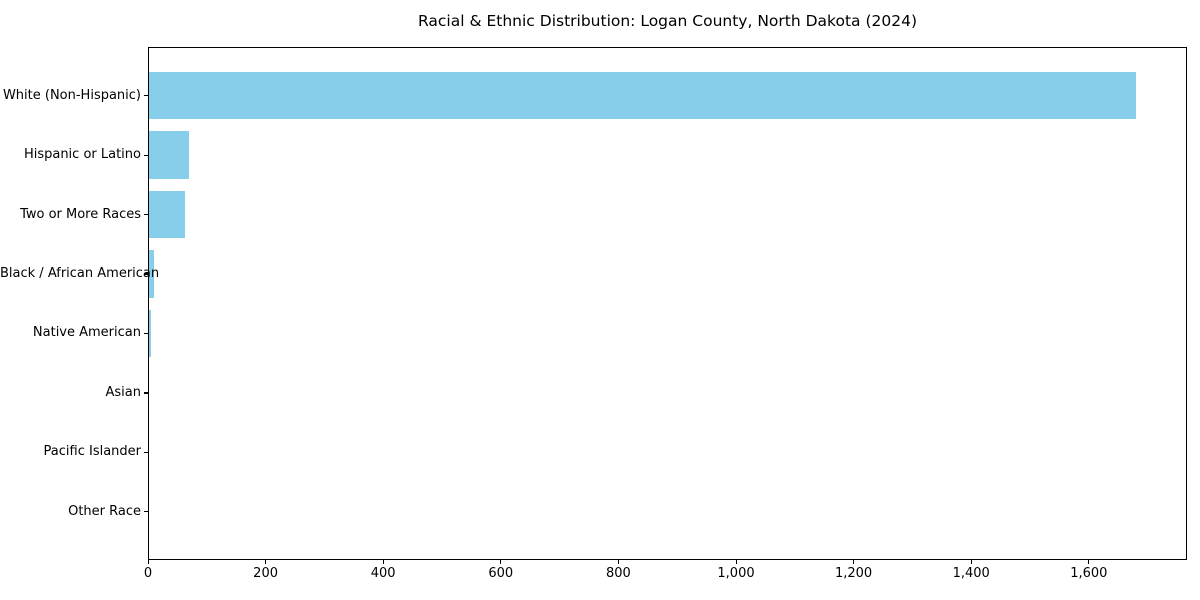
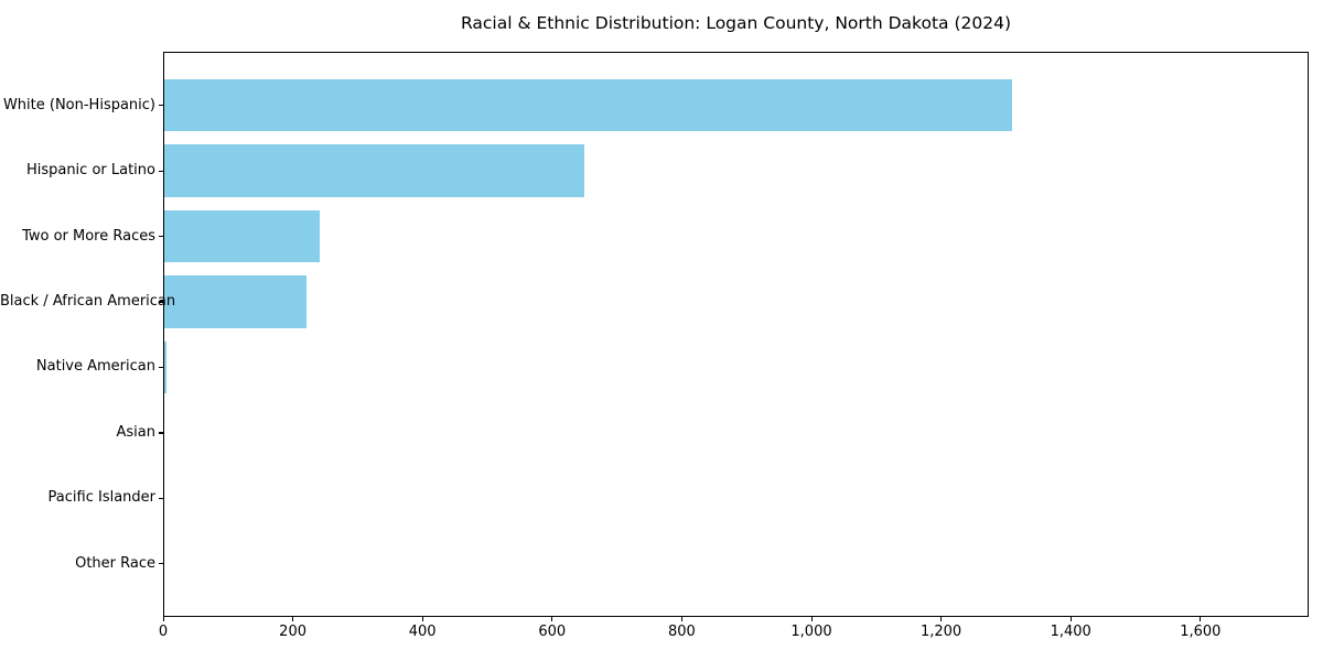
White (Non-Hispanic): 1680 -> 1310
Hispanic or Latino: 70 -> 650
Two or More Races: 60 -> 240
Black / African American: 10 -> 220
